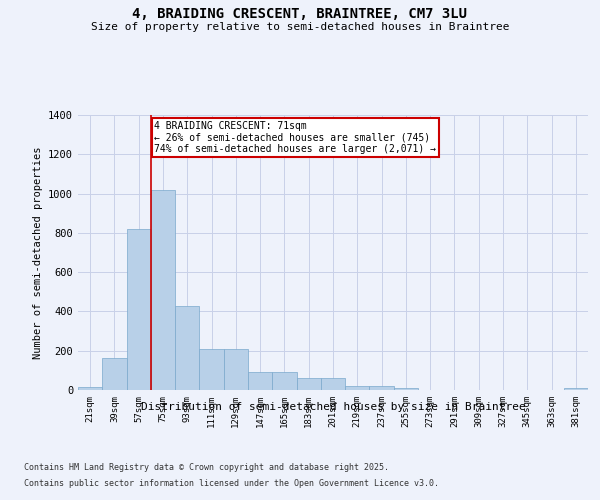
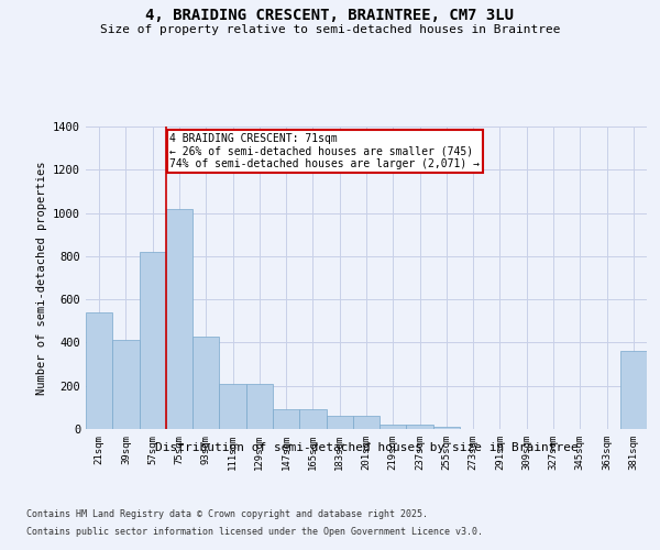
21sqm: 20 -> 540
39sqm: 160 -> 410
381sqm: 10 -> 360
